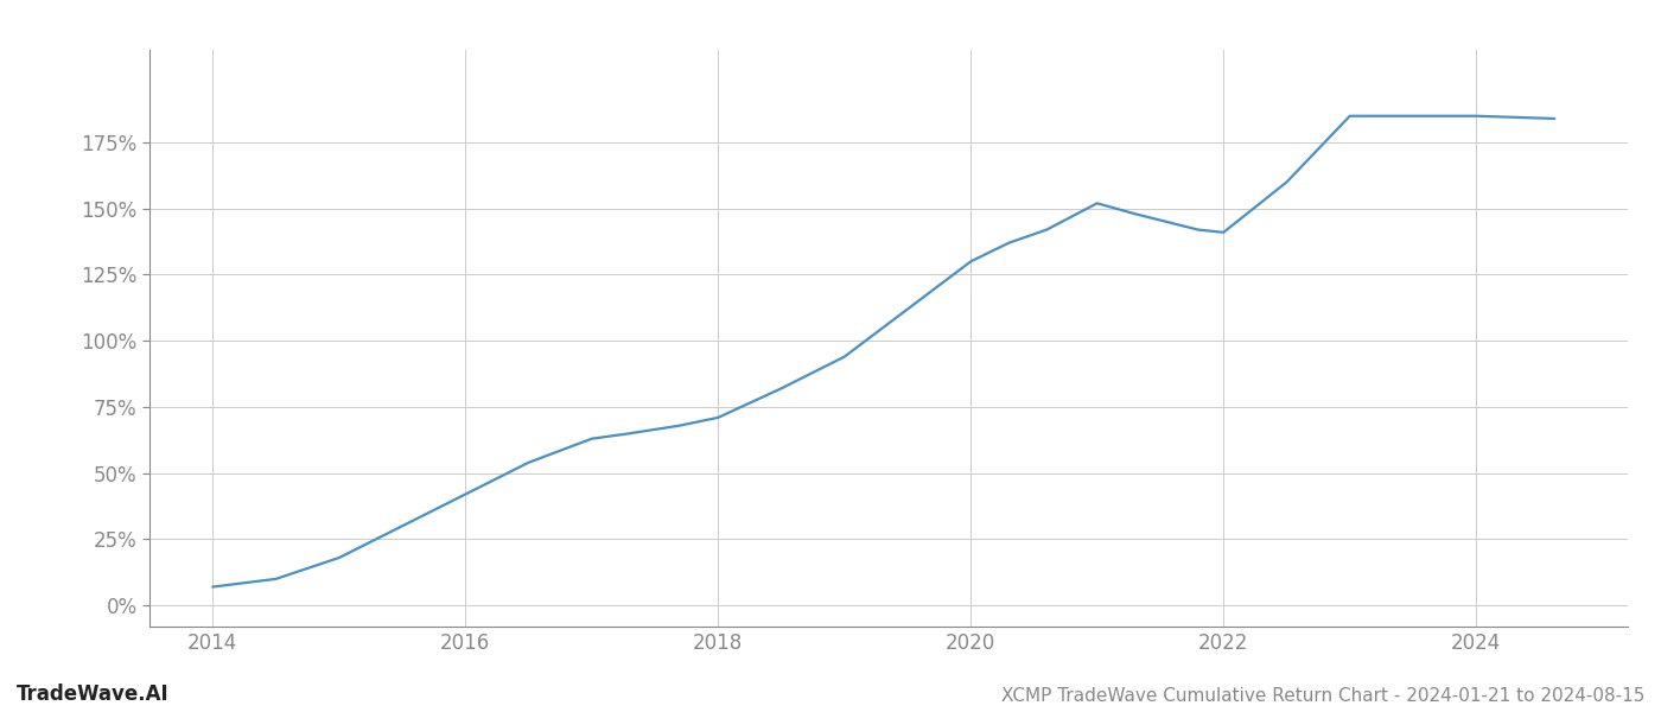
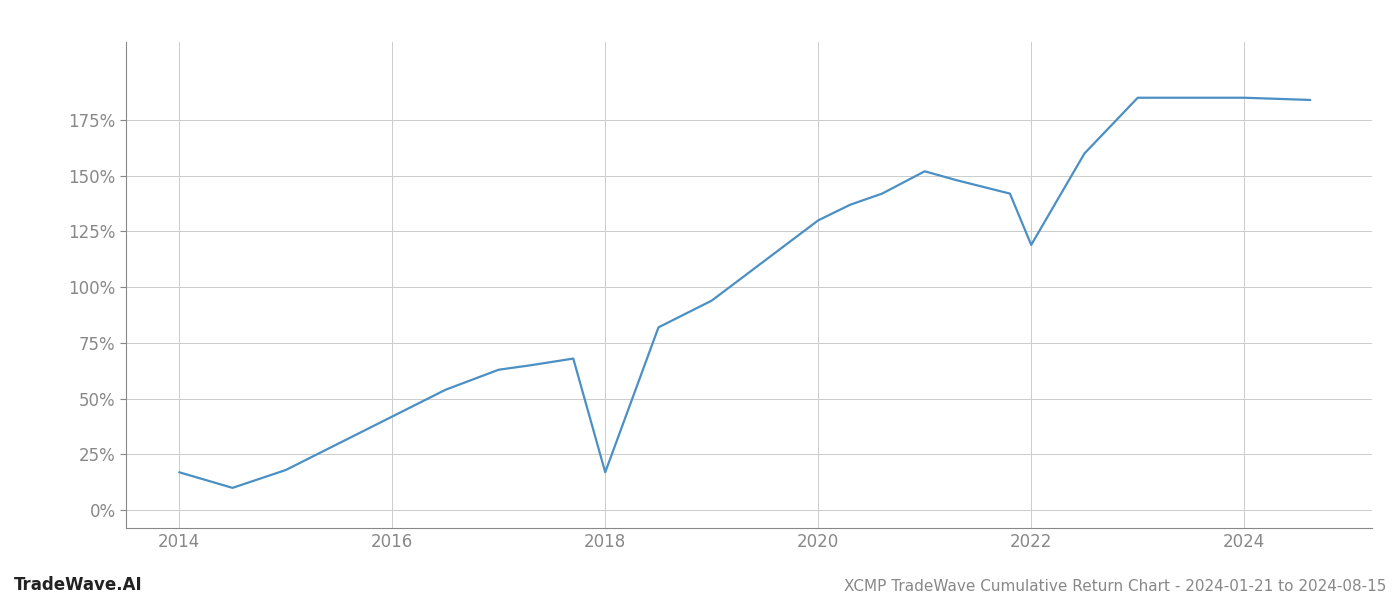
2014: 7% -> 17%
2018: 71% -> 17%
2022: 141% -> 119%
